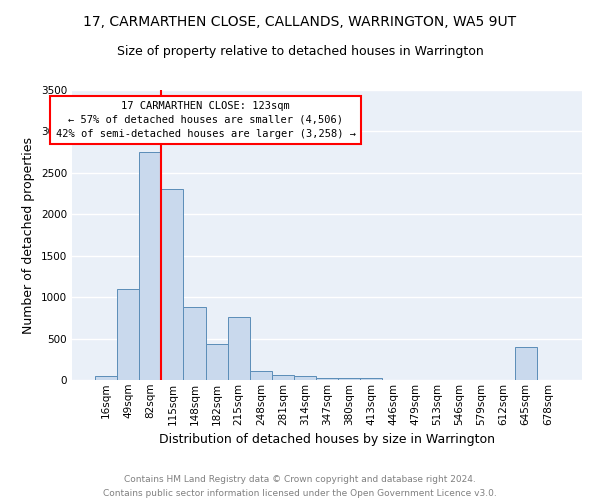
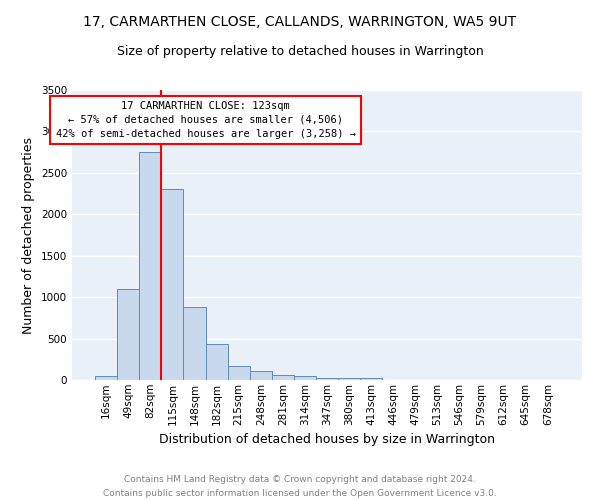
215sqm: 760 -> 180
645sqm: 400 -> 0
